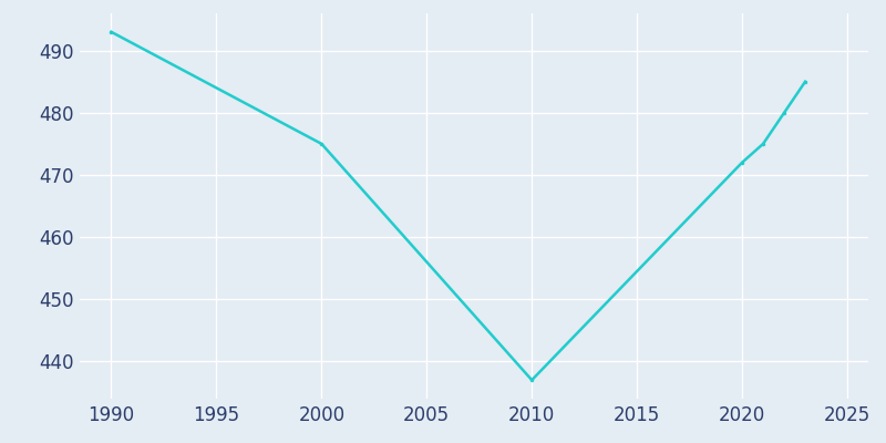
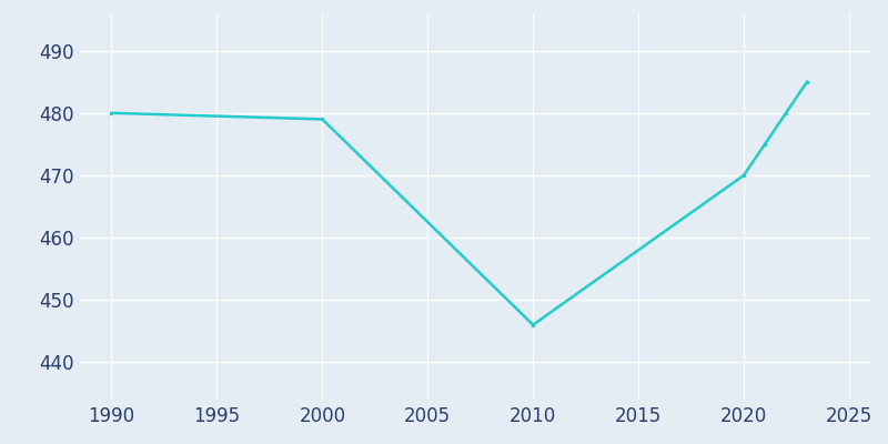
1990: 493 -> 480
2000: 475 -> 479
2010: 437 -> 446
2020: 472 -> 470
